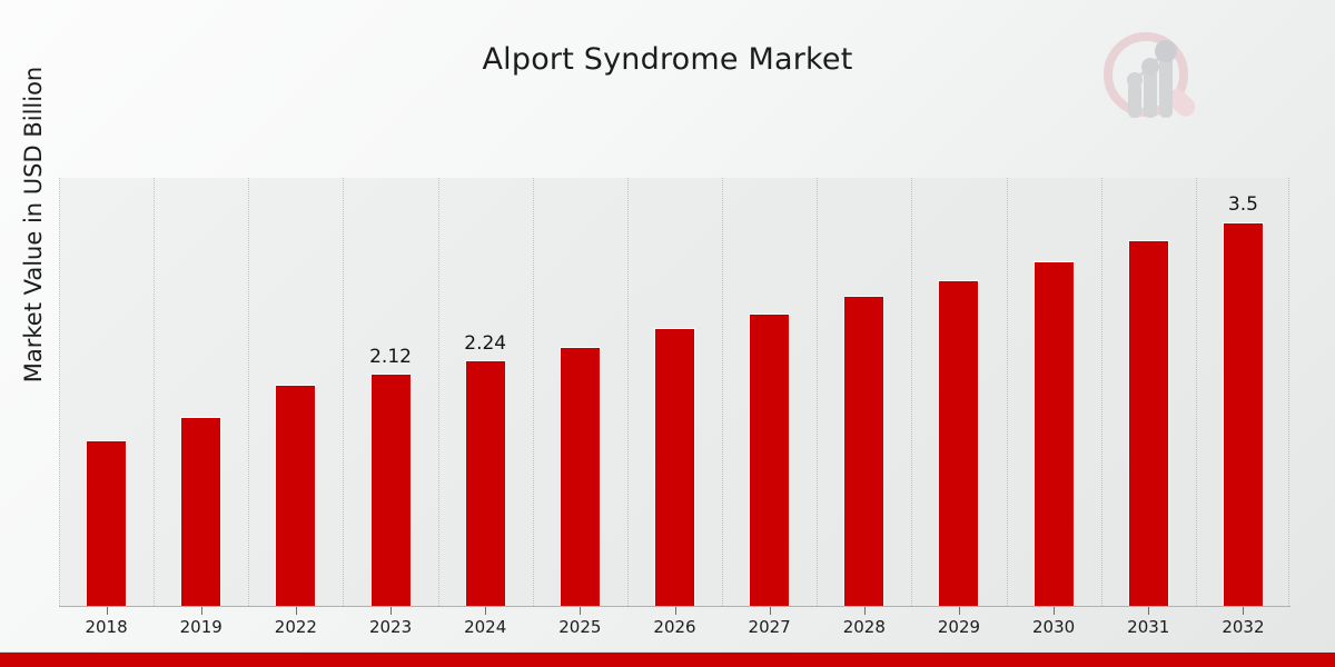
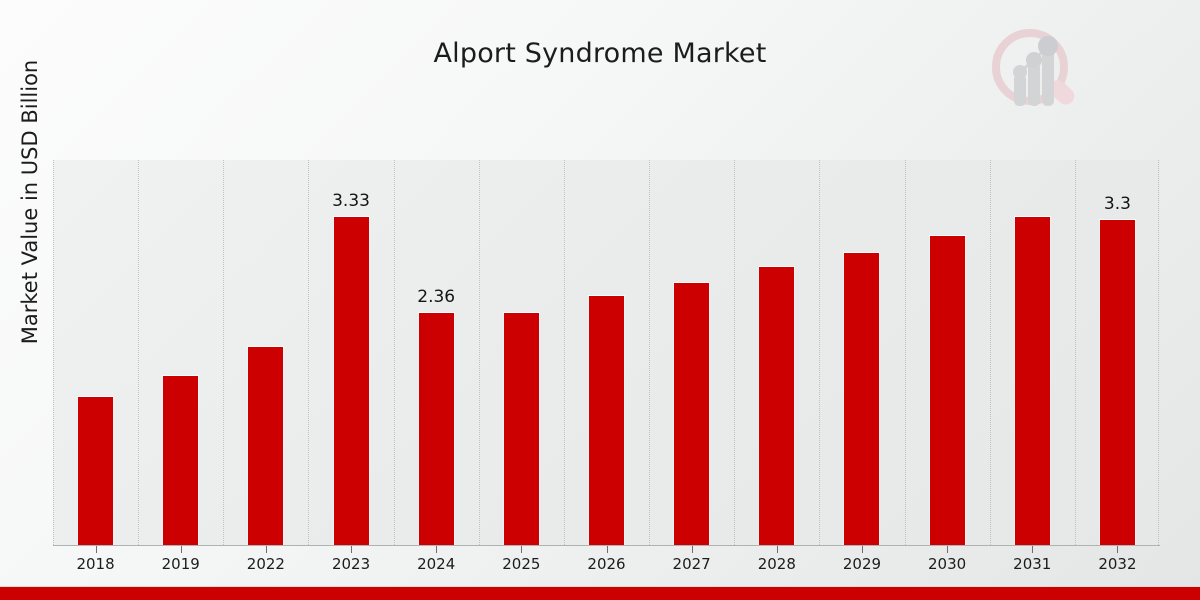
2023: 2.12 -> 3.33
2024: 2.24 -> 2.36
2032: 3.5 -> 3.3
